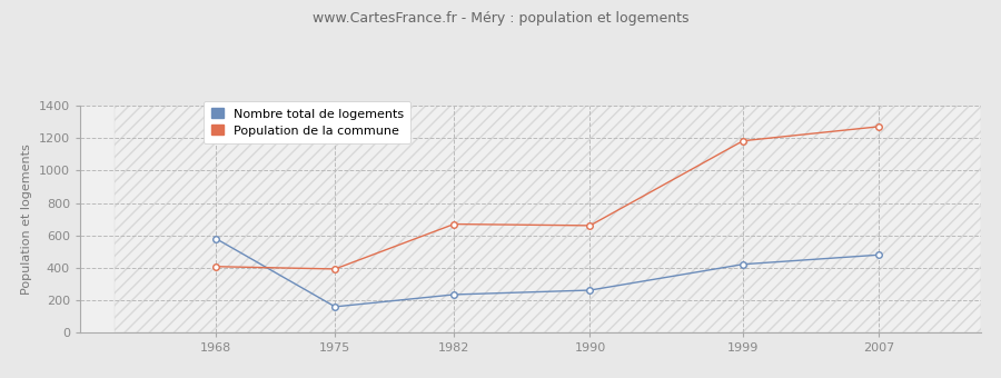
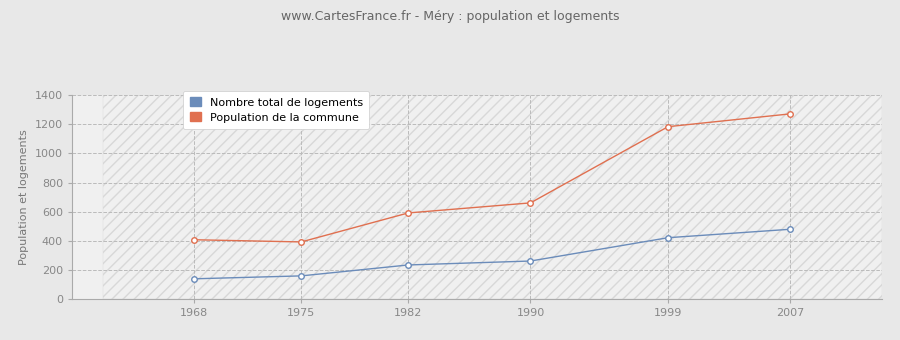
Nombre total de logements/1968: 580 -> 140
Population de la commune/1982: 670 -> 590
